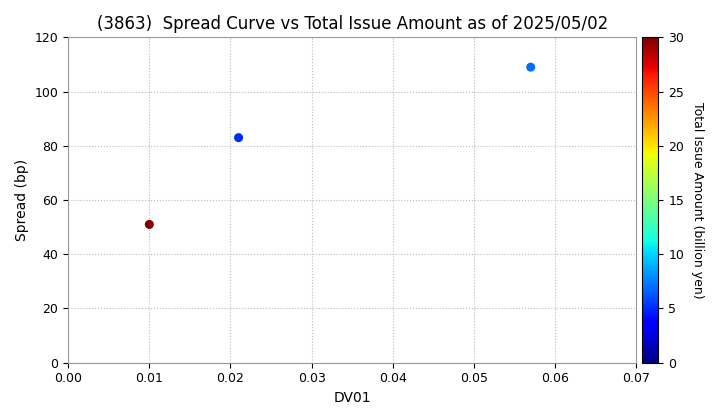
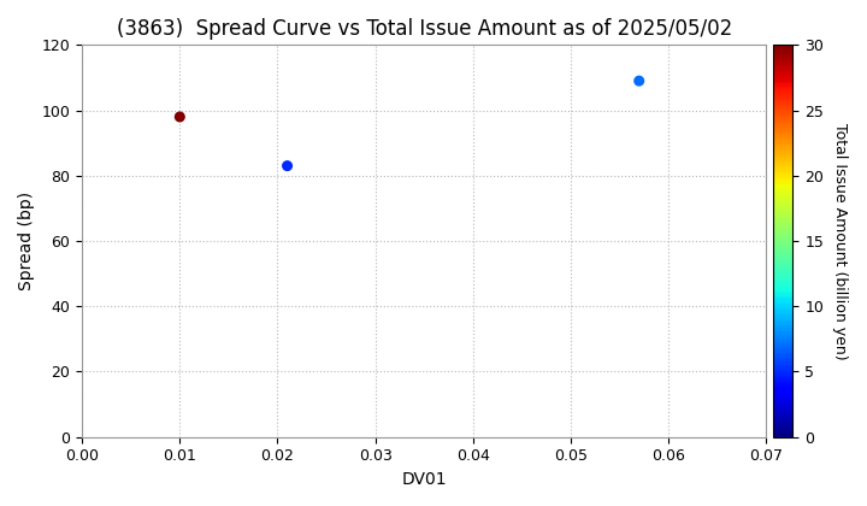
0.01: 51 -> 98
